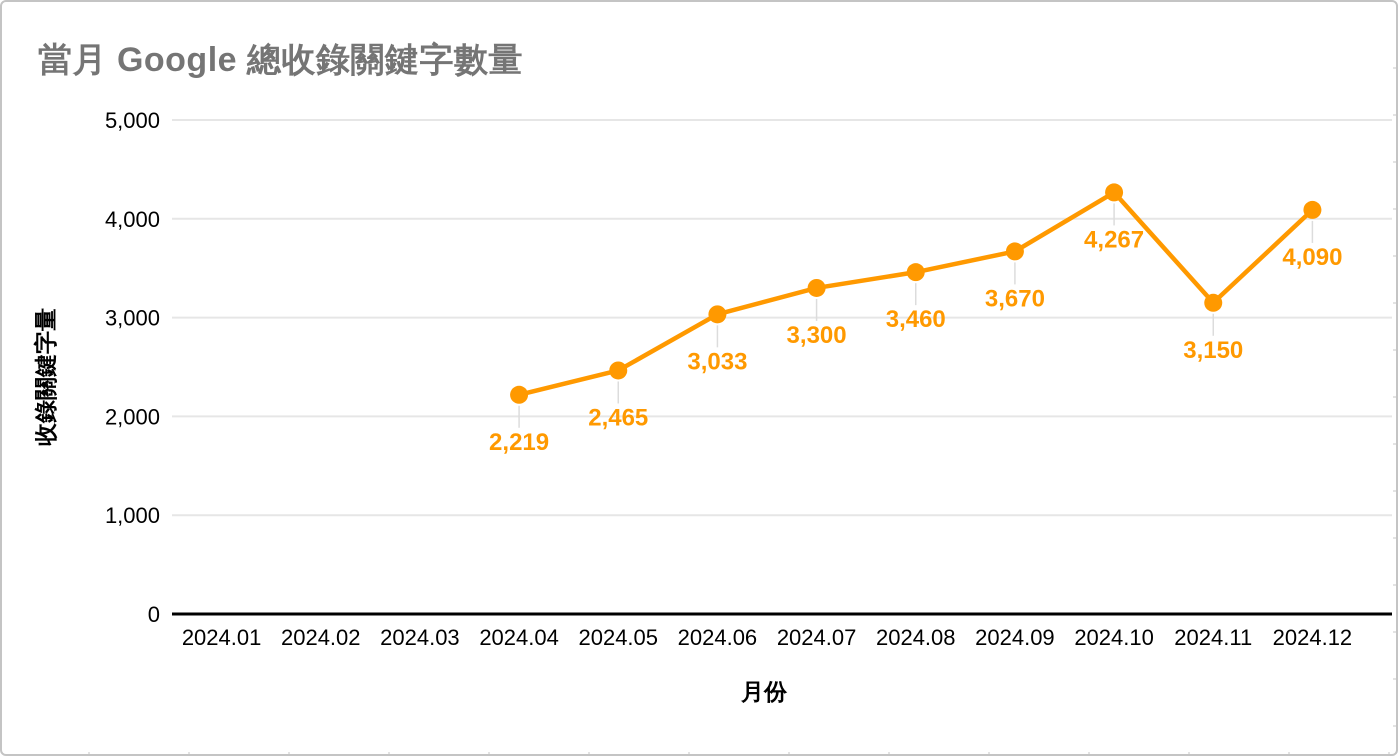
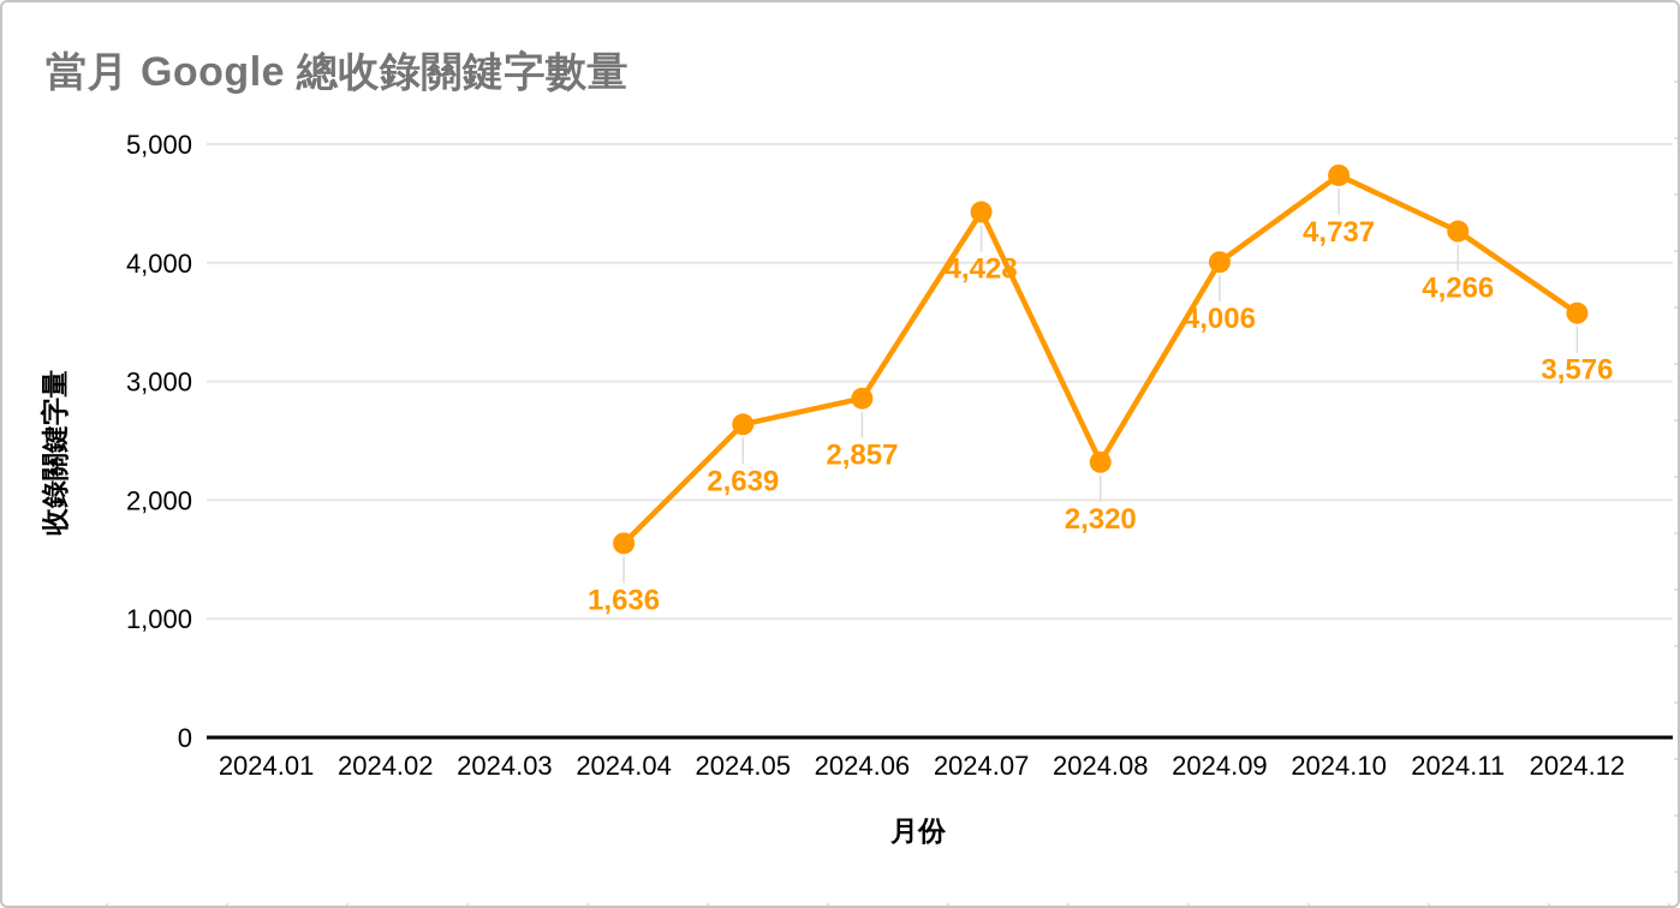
2024.04: 2,219 -> 1,636
2024.05: 2,465 -> 2,639
2024.06: 3,033 -> 2,857
2024.07: 3,300 -> 4,428
2024.08: 3,460 -> 2,320
2024.09: 3,670 -> 4,006
2024.10: 4,267 -> 4,737
2024.11: 3,150 -> 4,266
2024.12: 4,090 -> 3,576
